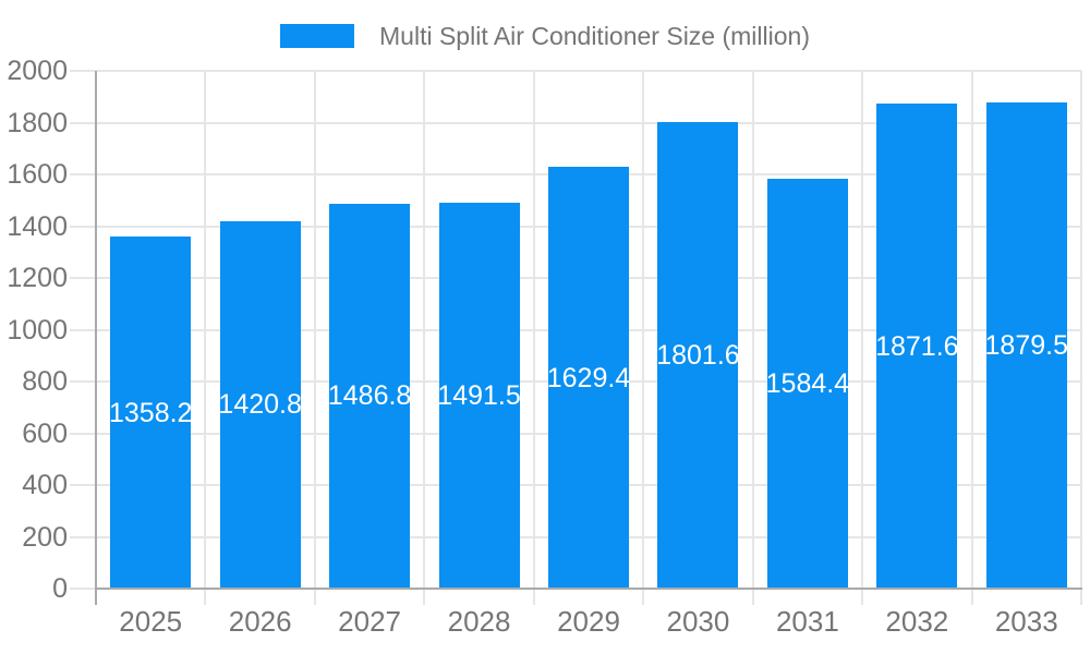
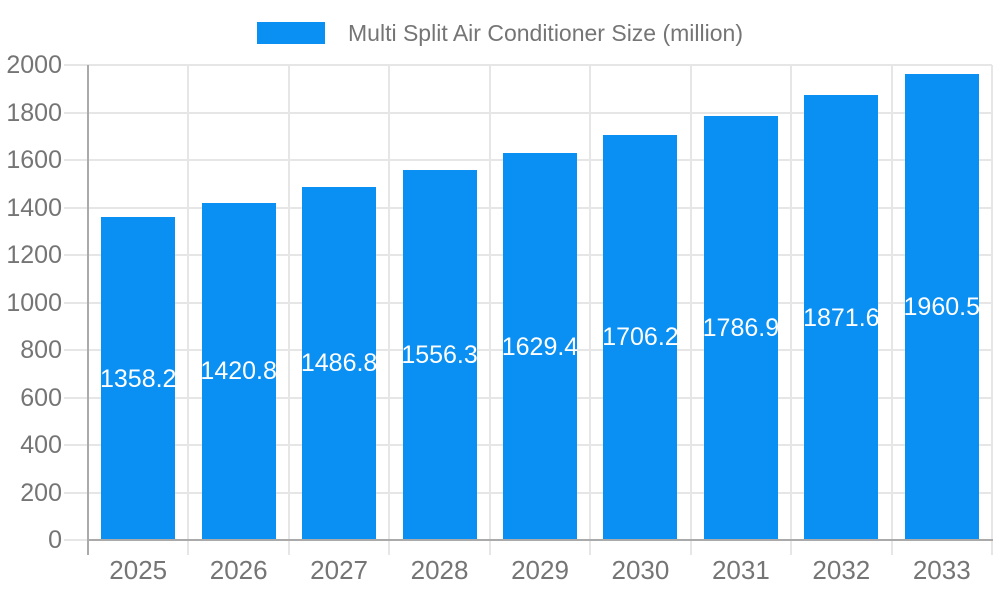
2028: 1491.5 -> 1556.3
2030: 1801.6 -> 1706.2
2031: 1584.4 -> 1786.9
2033: 1879.5 -> 1960.5
